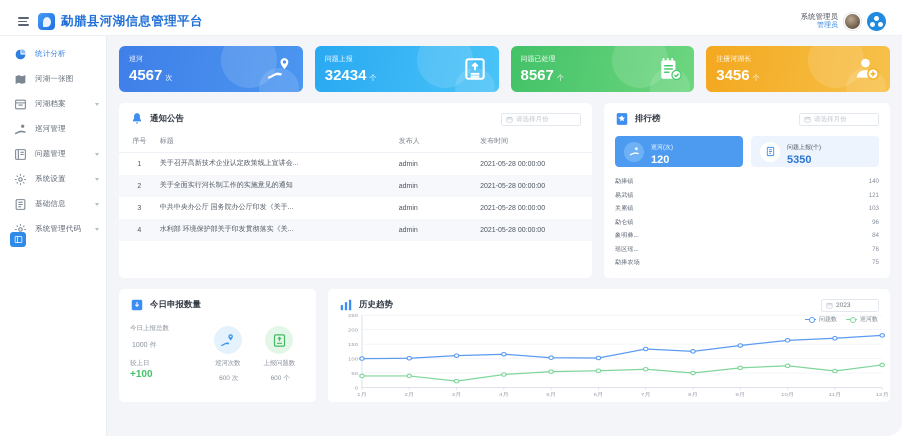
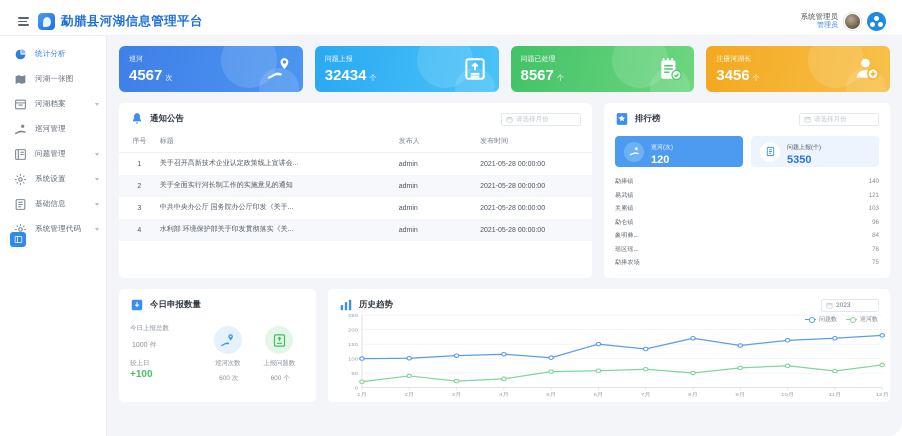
巡河数/1月: 40 -> 20
巡河数/4月: 40 -> 30
问题数/6月: 100 -> 150
问题数/8月: 120 -> 170
